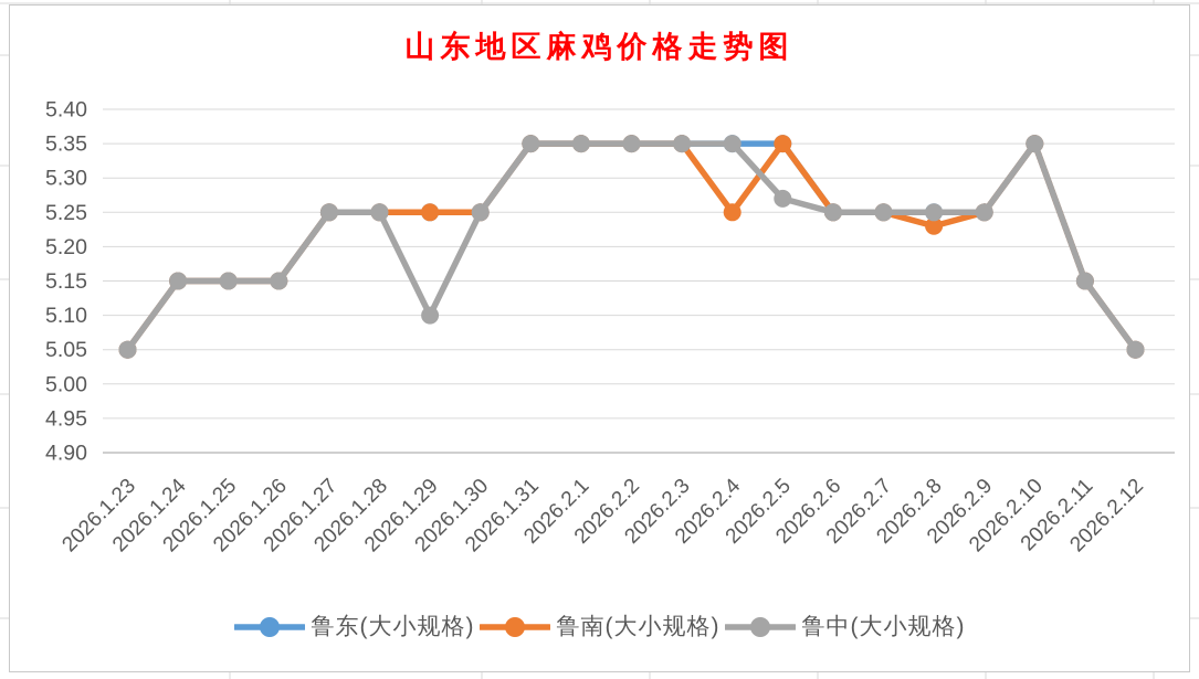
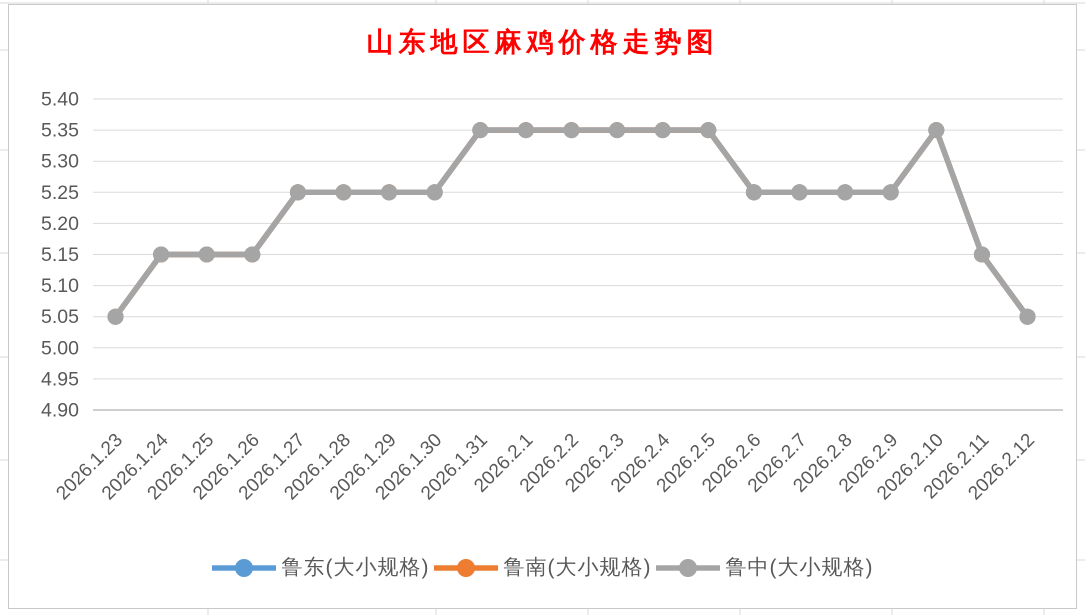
鲁中(大小规格)/2026.1.29: 5.10 -> 5.25
鲁南(大小规格)/2026.2.4: 5.25 -> 5.35
鲁中(大小规格)/2026.2.5: 5.27 -> 5.35
鲁南(大小规格)/2026.2.8: 5.23 -> 5.25
